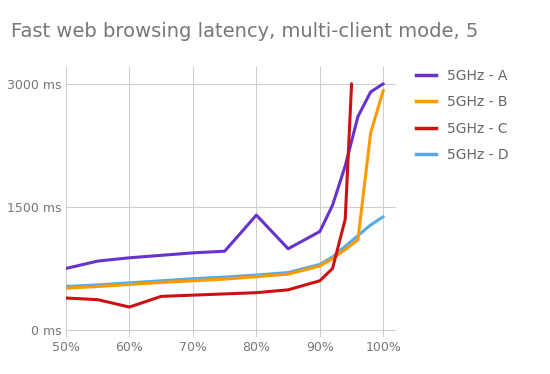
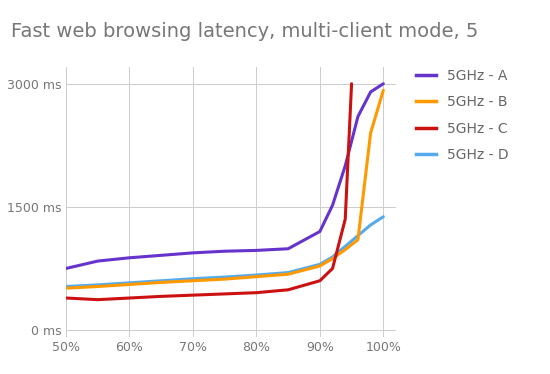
5GHz - C/60%: 280 ms -> 390 ms
5GHz - A/80%: 1400 ms -> 970 ms
